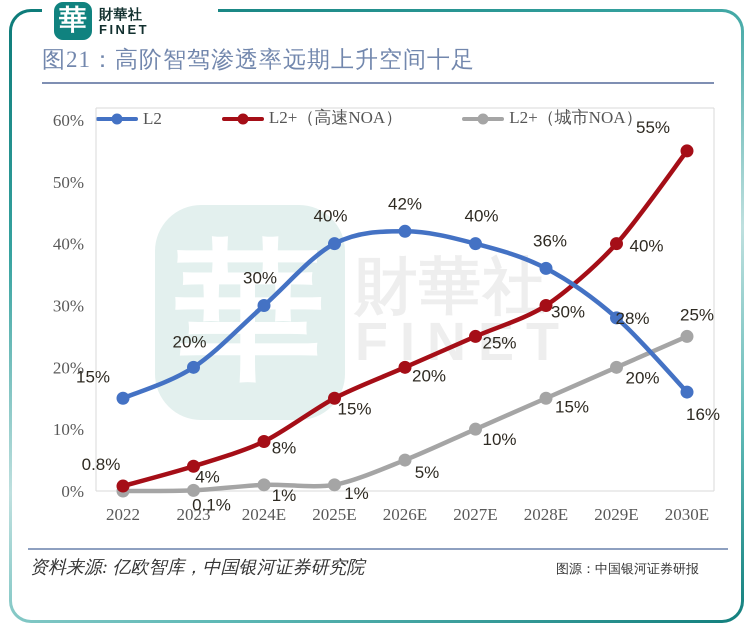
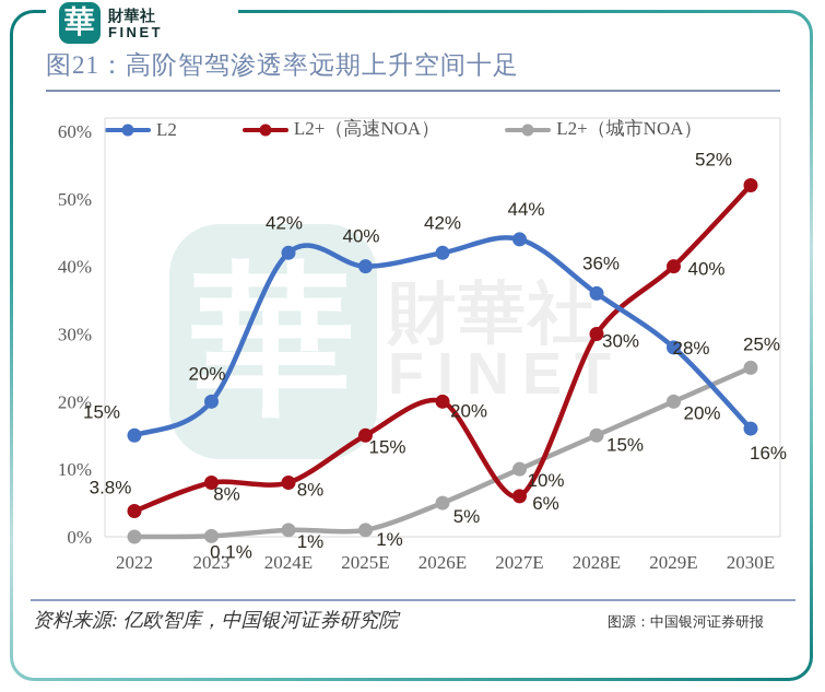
L2+（高速NOA）/2022: 0.8% -> 3.8%
L2+（高速NOA）/2023: 4% -> 8%
L2/2024E: 30% -> 42%
L2/2027E: 40% -> 44%
L2+（高速NOA）/2027E: 25% -> 6%
L2+（高速NOA）/2030E: 55% -> 52%
